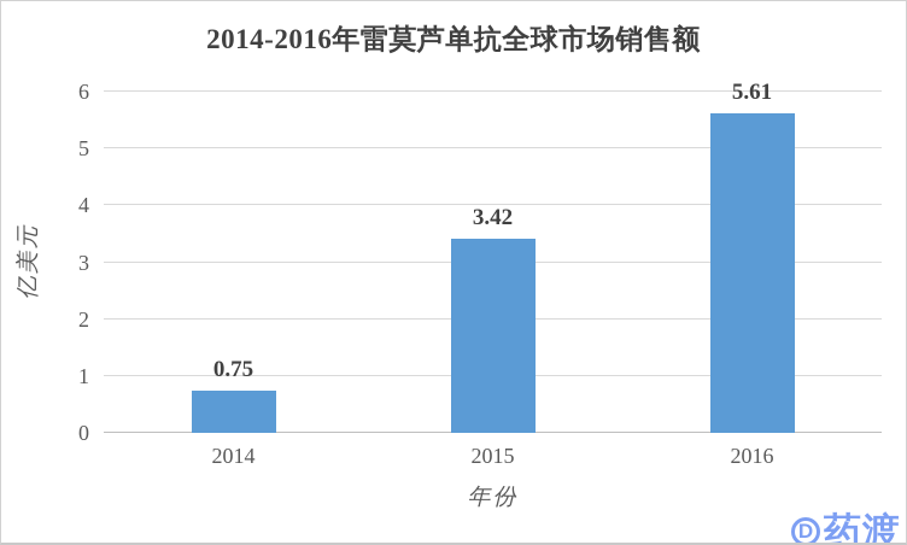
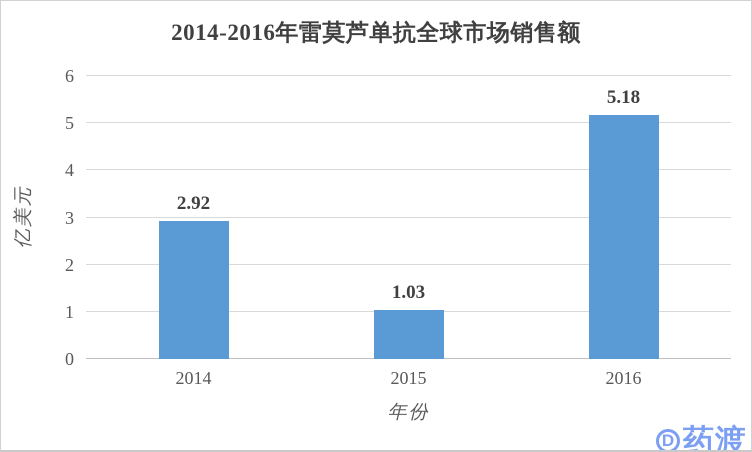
2014: 0.75 -> 2.92
2015: 3.42 -> 1.03
2016: 5.61 -> 5.18
